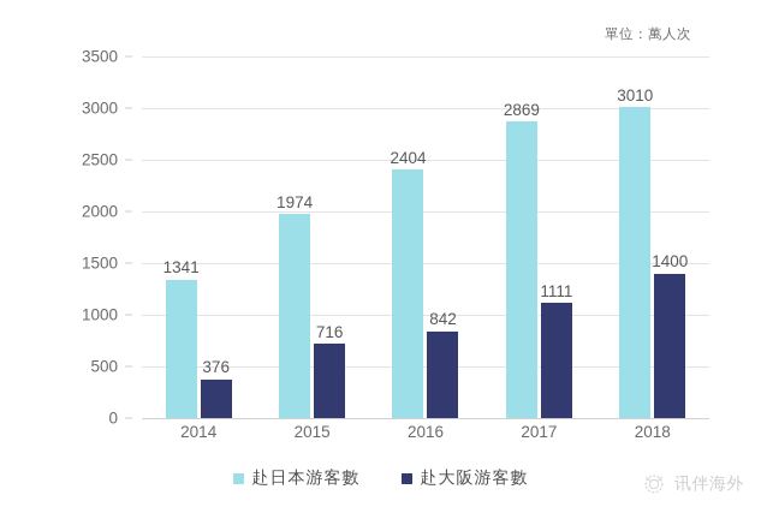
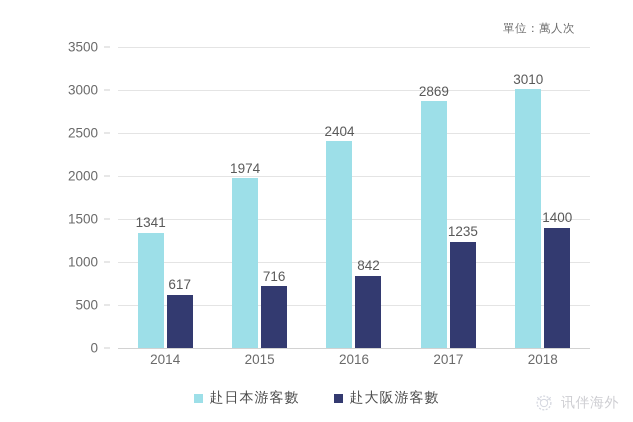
赴大阪游客數/2014: 376 -> 617
赴大阪游客數/2017: 1111 -> 1235
